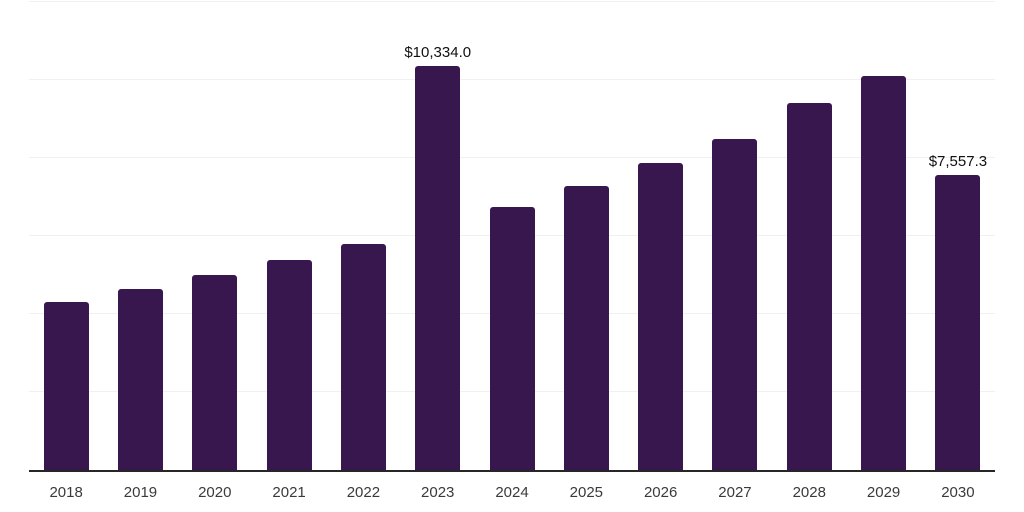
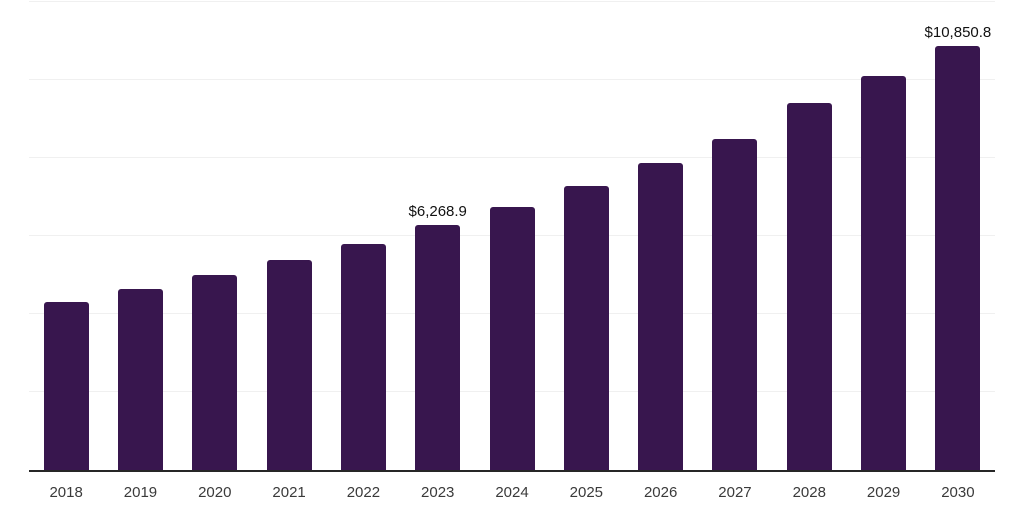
2023: $10,334.0 -> $6,268.9
2030: $7,557.3 -> $10,850.8
